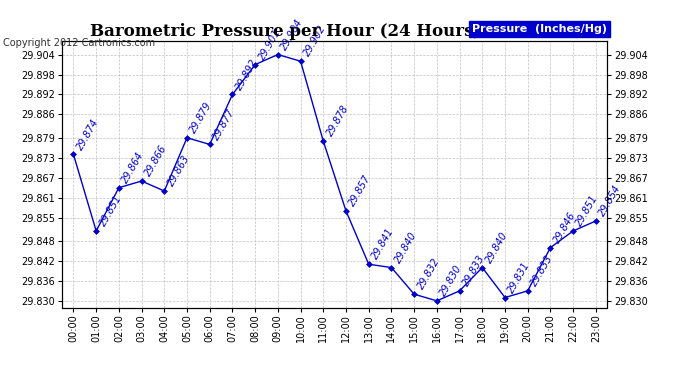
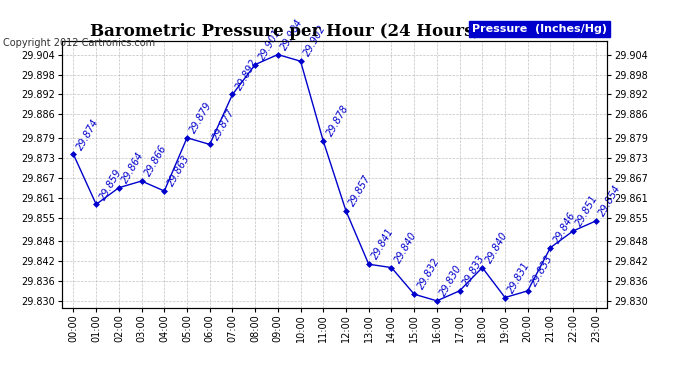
01:00: 29.851 -> 29.859
